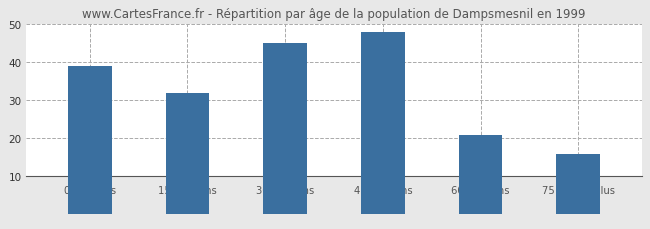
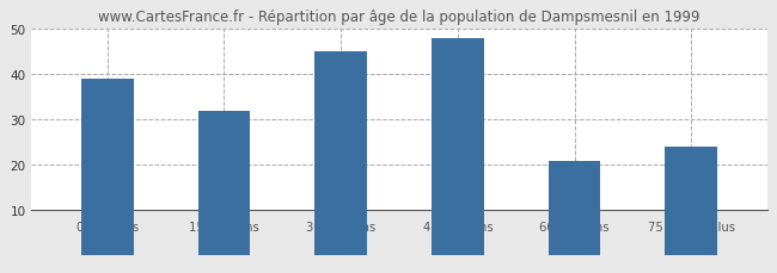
75 ans ou plus: 16 -> 24
